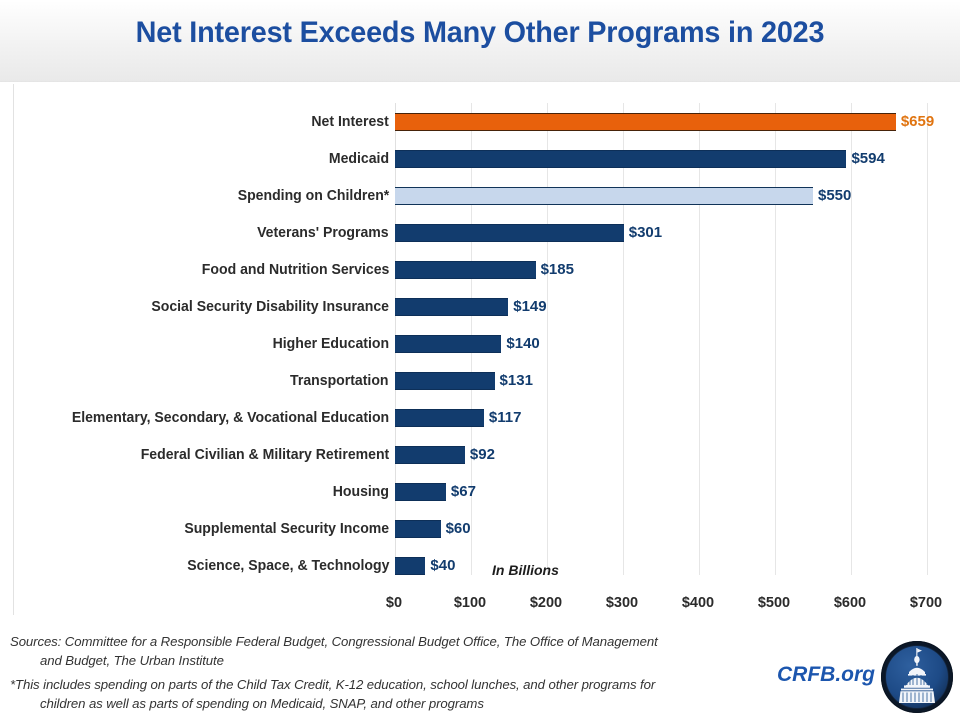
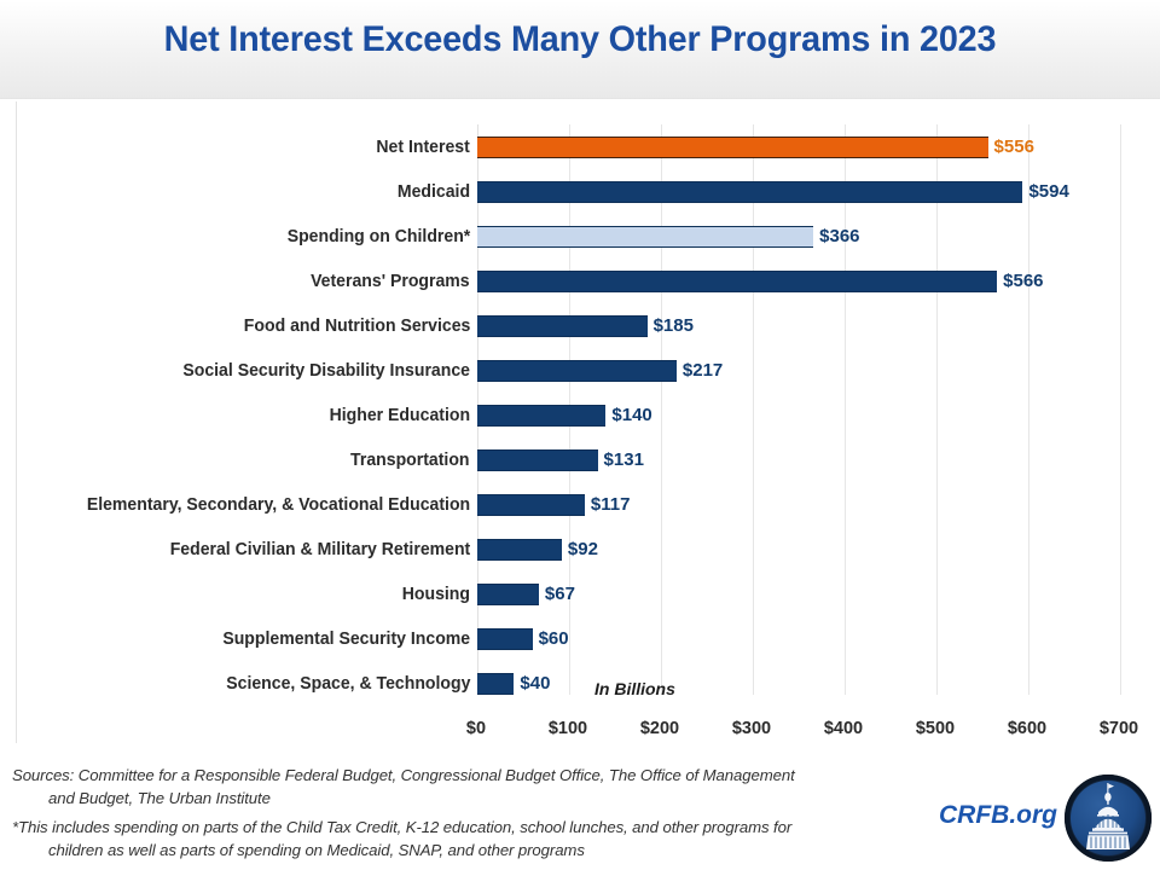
Net Interest: $659 -> $556
Spending on Children*: $550 -> $366
Veterans' Programs: $301 -> $566
Social Security Disability Insurance: $149 -> $217
